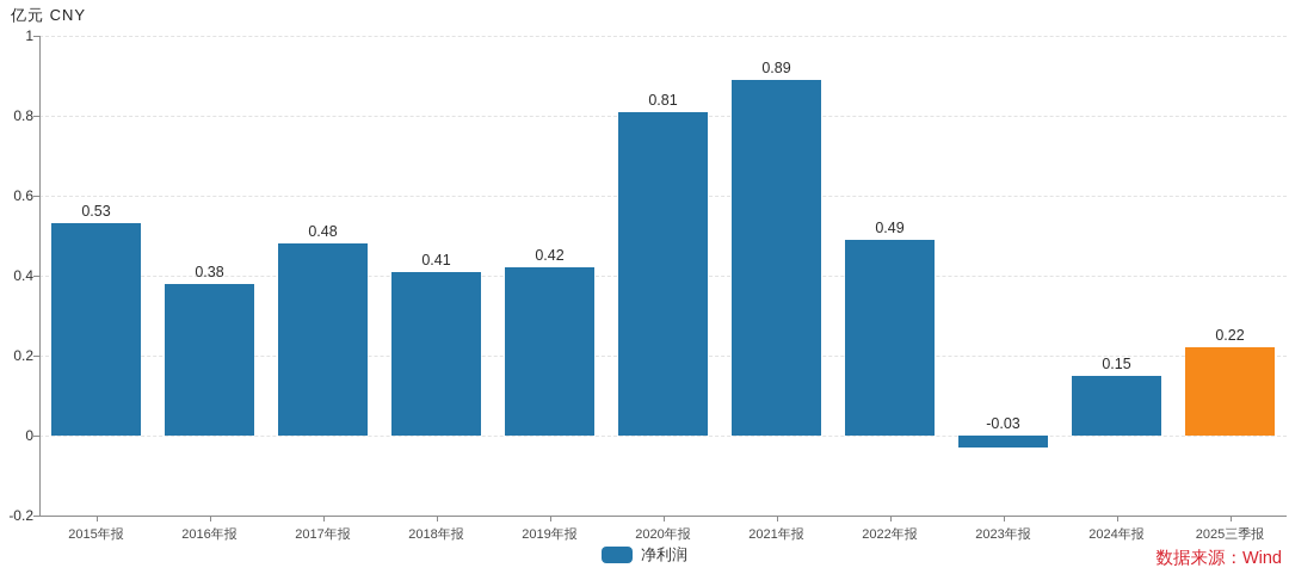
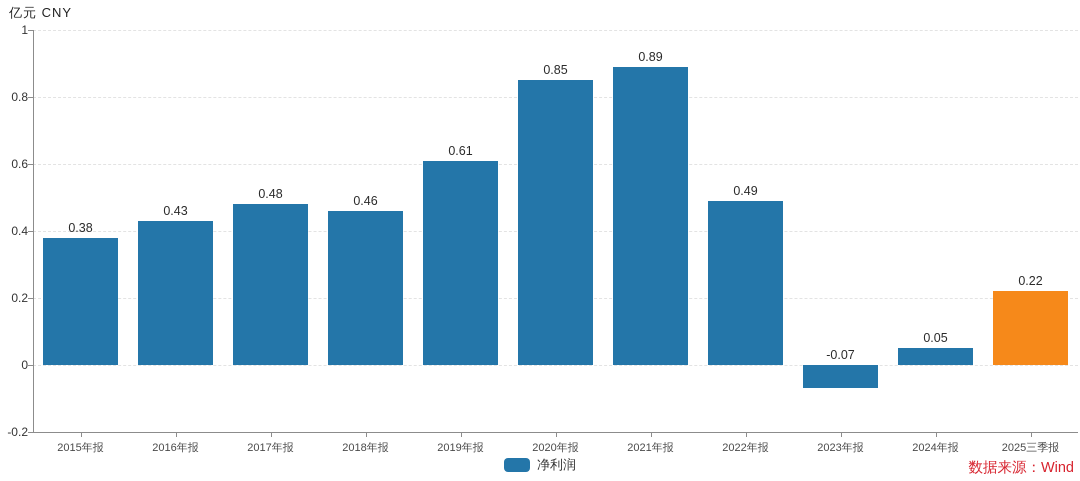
2015年报: 0.53 -> 0.38
2016年报: 0.38 -> 0.43
2018年报: 0.41 -> 0.46
2019年报: 0.42 -> 0.61
2020年报: 0.81 -> 0.85
2023年报: -0.03 -> -0.07
2024年报: 0.15 -> 0.05
